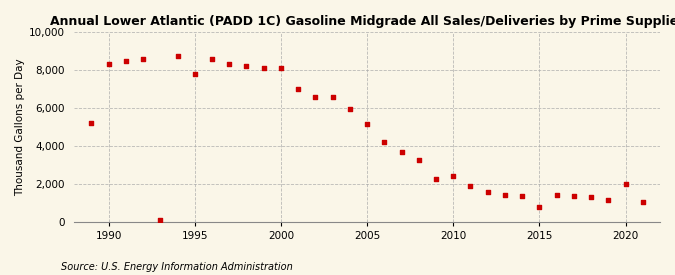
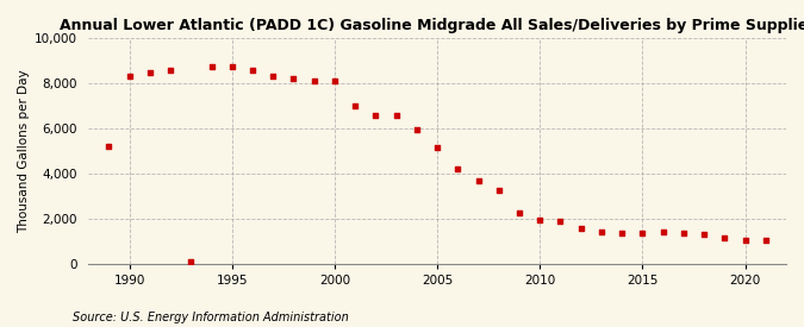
1995: 7,800 -> 8,800
2010: 2,400 -> 2,000
2015: 800 -> 1,400
2020: 2,000 -> 1,000
